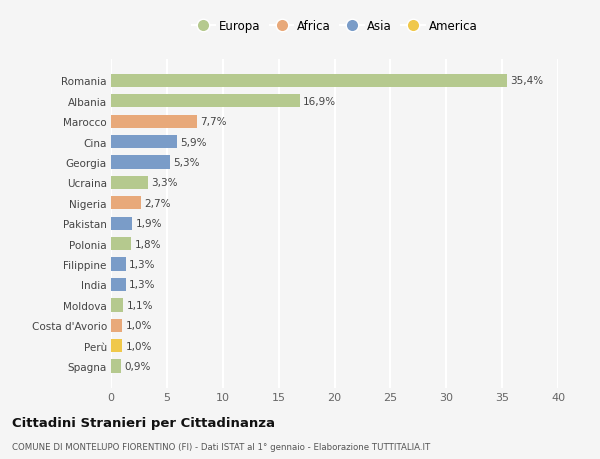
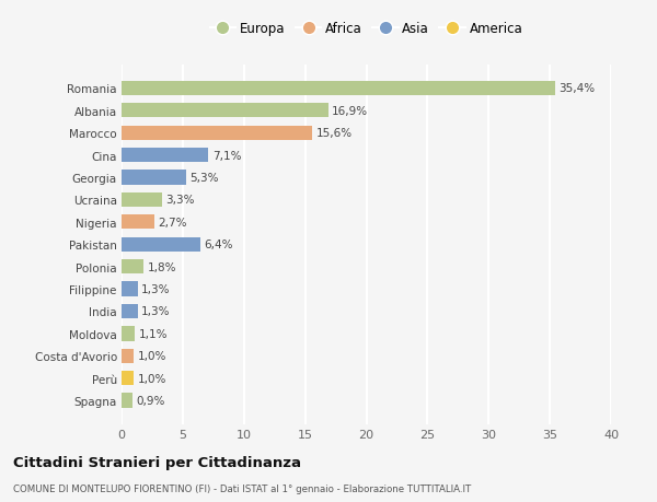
Marocco: 7,7% -> 15,6%
Cina: 5,9% -> 7,1%
Pakistan: 1,9% -> 6,4%
